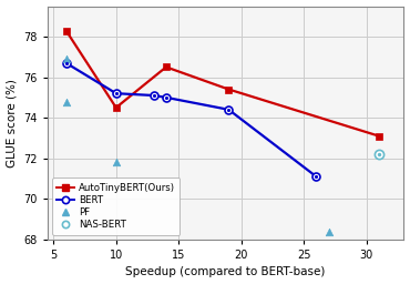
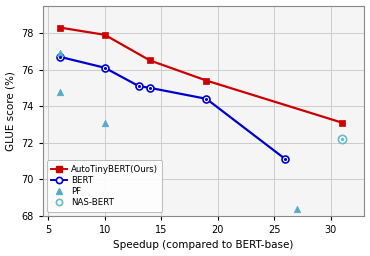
AutoTinyBERT(Ours)/10: 74.5 -> 77.9
BERT/10: 75.2 -> 76.1
PF/10: 71.8 -> 73.1
